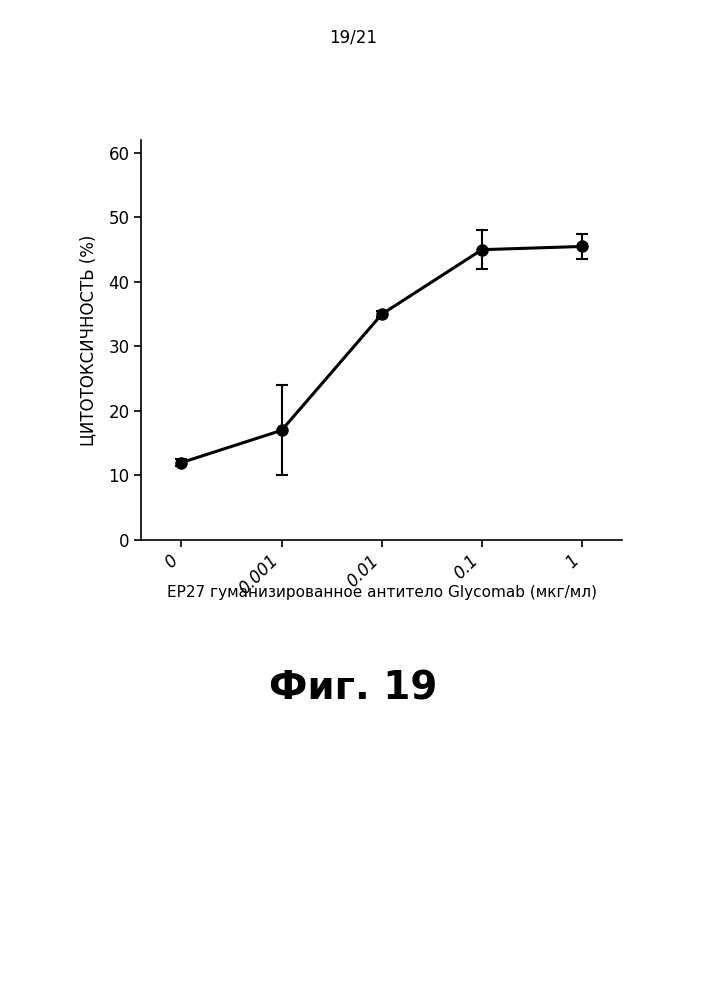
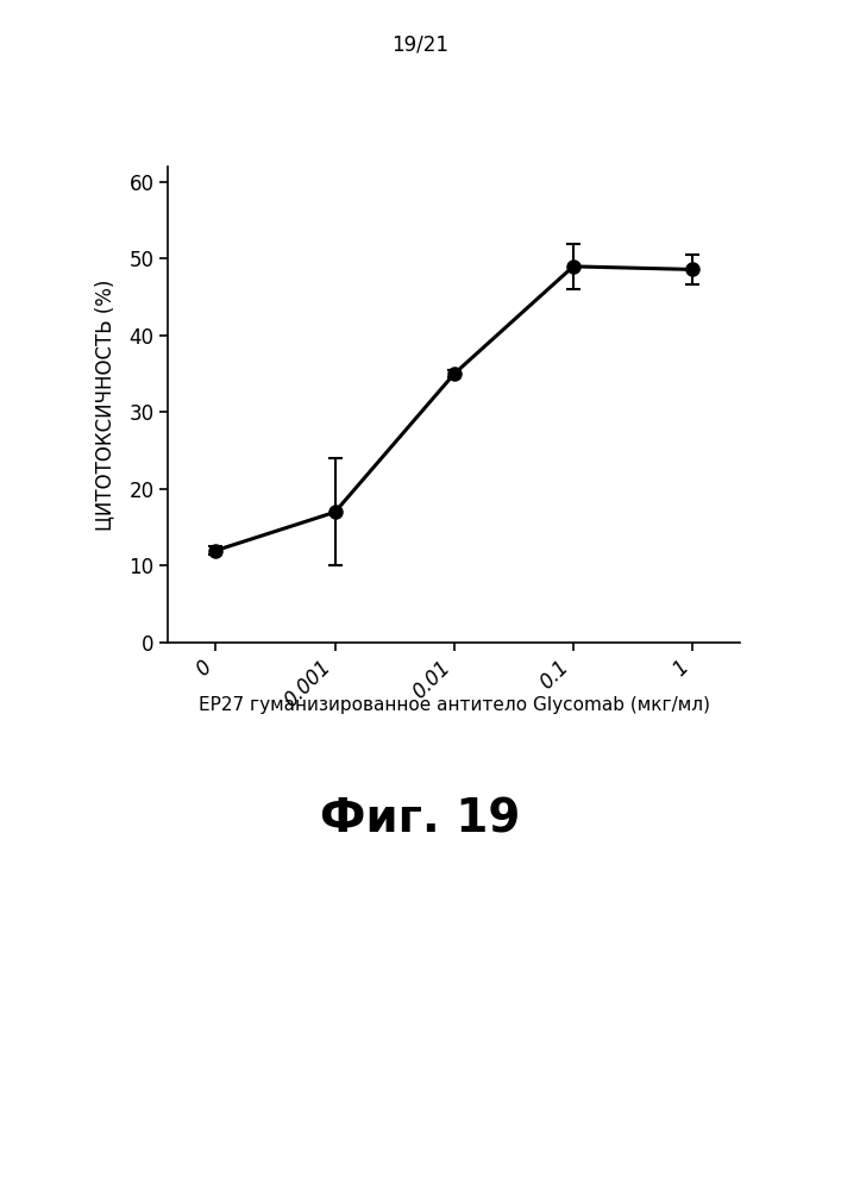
0.1: 45.0 -> 49.0
1: 45.5 -> 48.6
